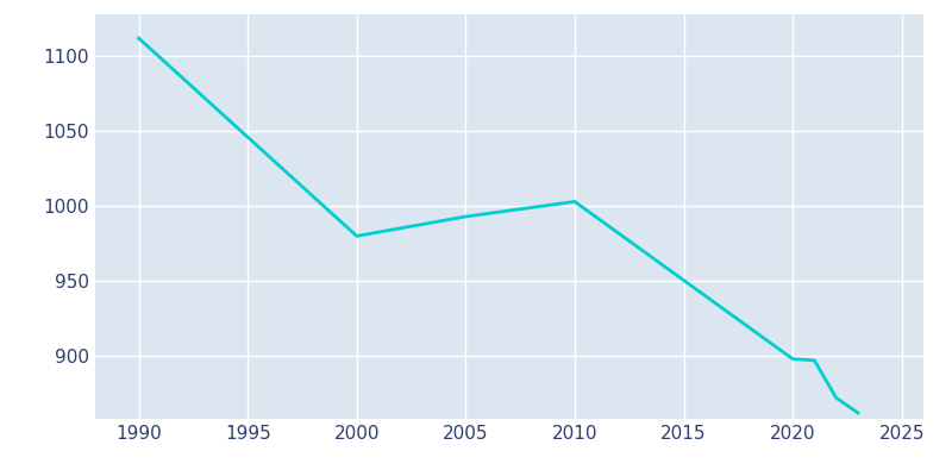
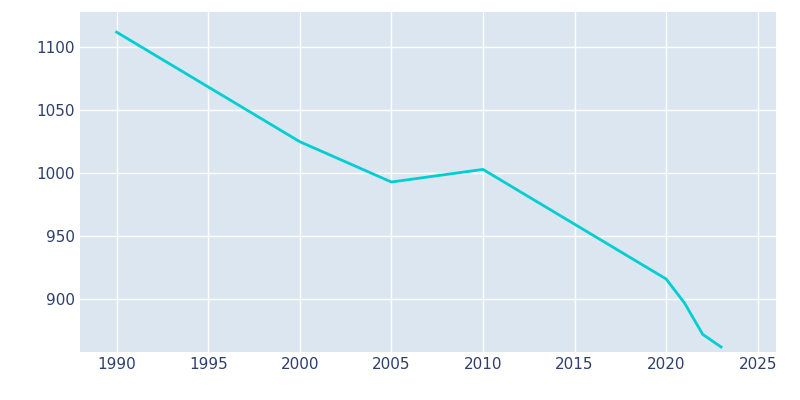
2000: 980 -> 1025
2020: 898 -> 916
